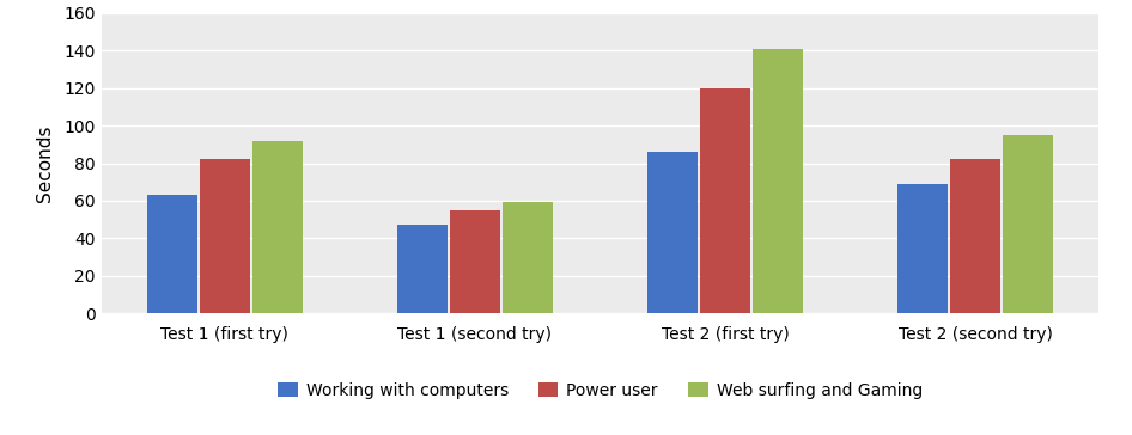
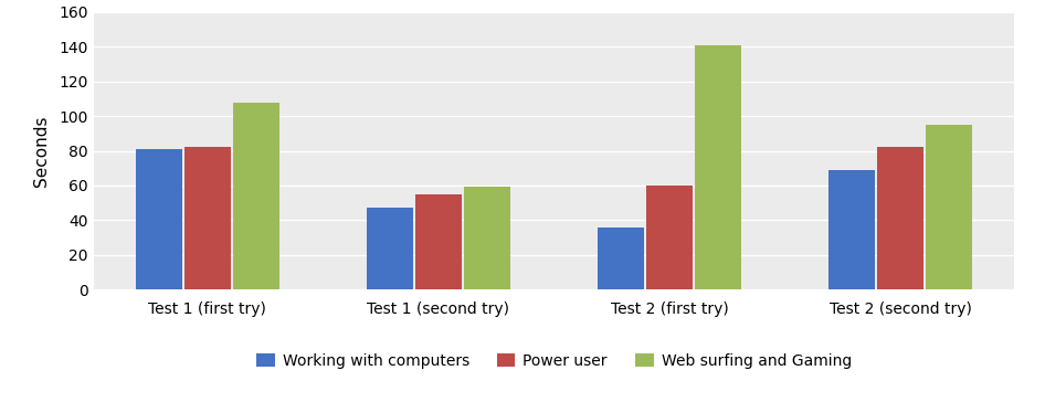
Working with computers/Test 1 (first try): 63 -> 81
Web surfing and Gaming/Test 1 (first try): 92 -> 108
Working with computers/Test 2 (first try): 86 -> 36
Power user/Test 2 (first try): 120 -> 60
